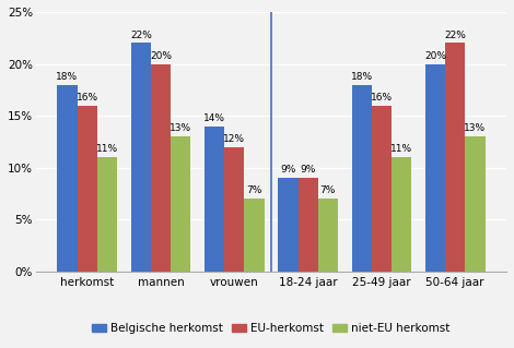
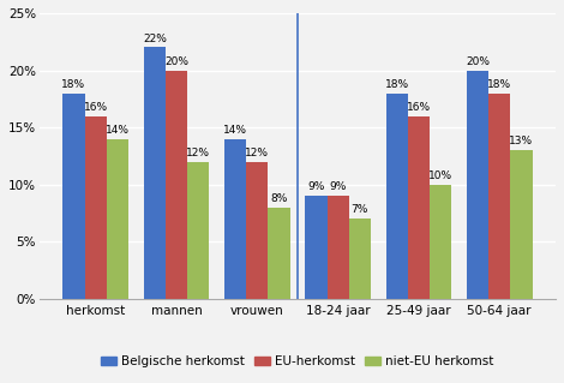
niet-EU herkomst/herkomst: 11% -> 14%
niet-EU herkomst/mannen: 13% -> 12%
niet-EU herkomst/vrouwen: 7% -> 8%
niet-EU herkomst/25-49 jaar: 11% -> 10%
EU-herkomst/50-64 jaar: 22% -> 18%
